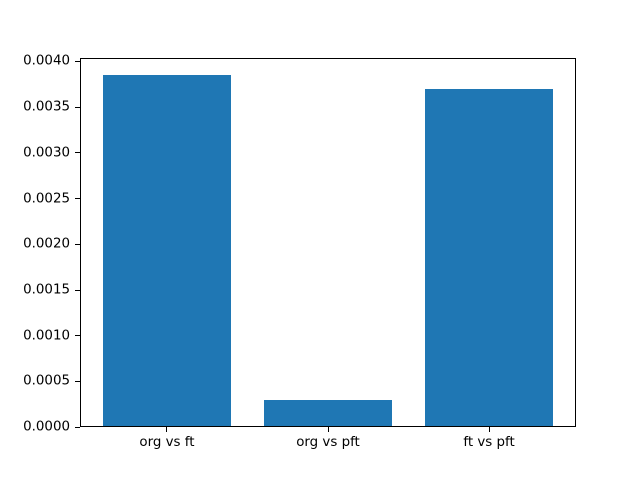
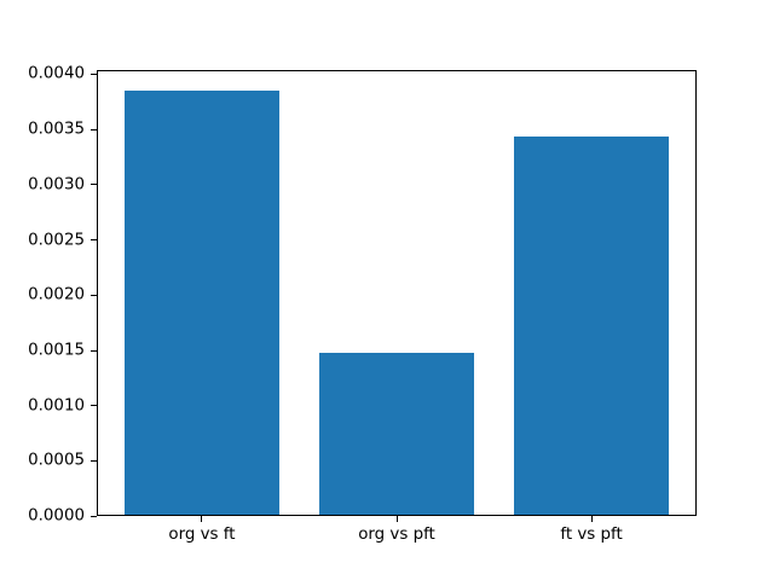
org vs pft: 0.0003 -> 0.0015
ft vs pft: 0.0037 -> 0.0034
